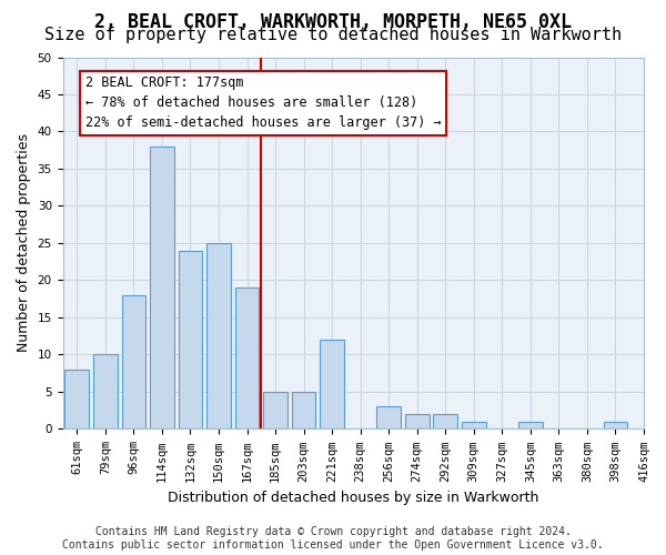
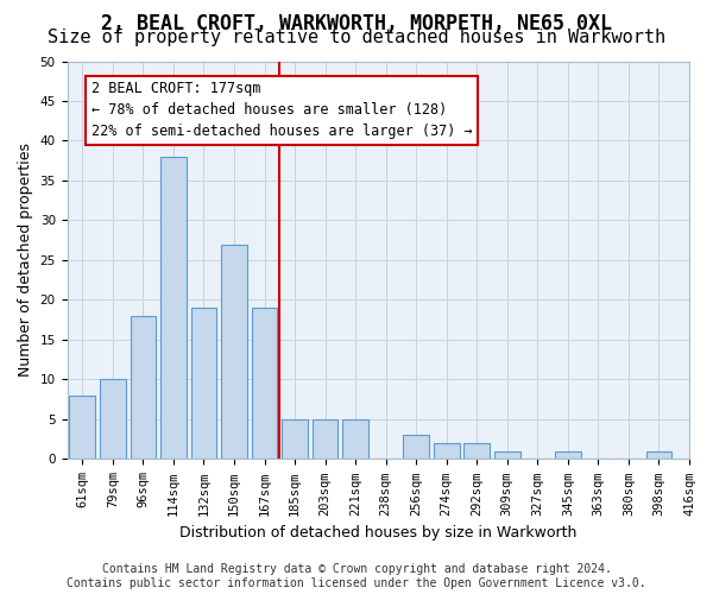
132sqm: 24 -> 19
150sqm: 25 -> 27
221sqm: 12 -> 5
